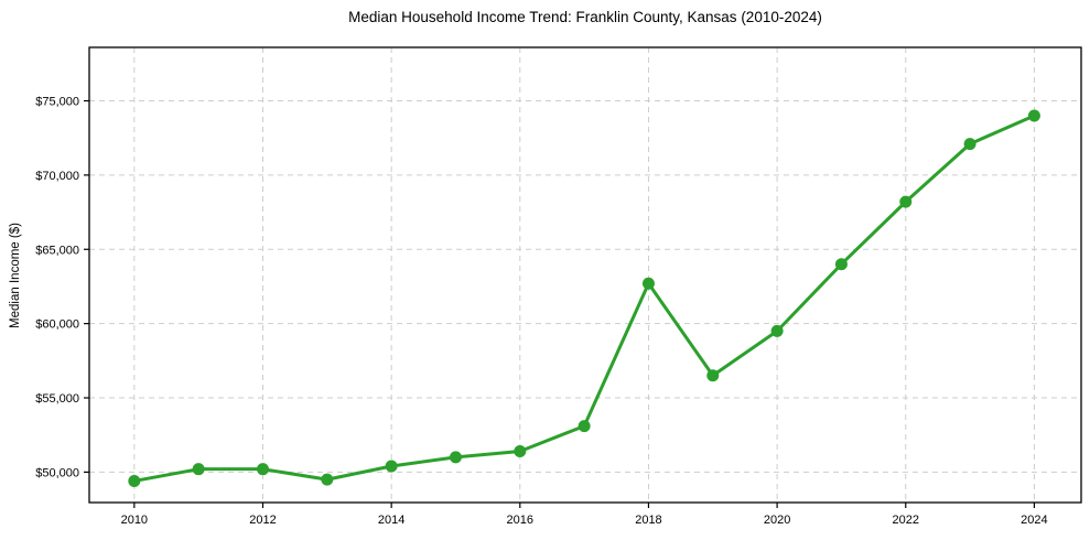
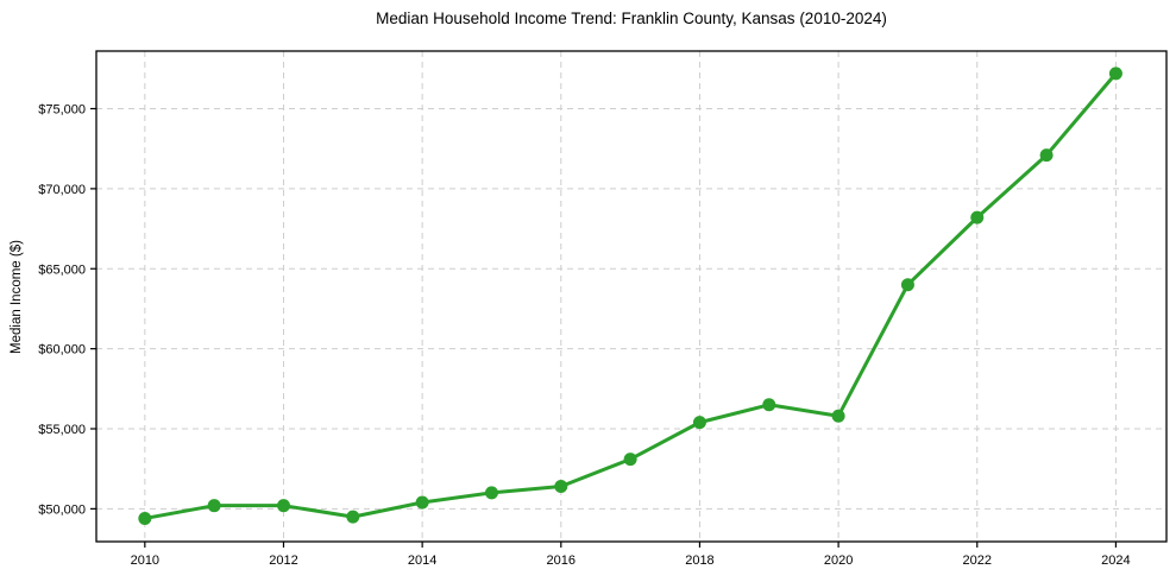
2018: $62700 -> $55400
2020: $59500 -> $55800
2024: $74000 -> $77200
